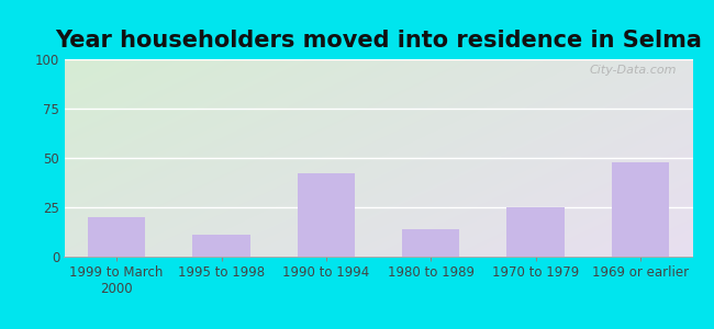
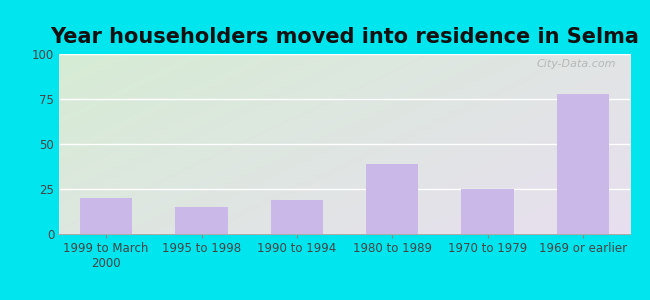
1995 to 1998: 11 -> 15
1990 to 1994: 42 -> 19
1980 to 1989: 14 -> 39
1969 or earlier: 48 -> 78
